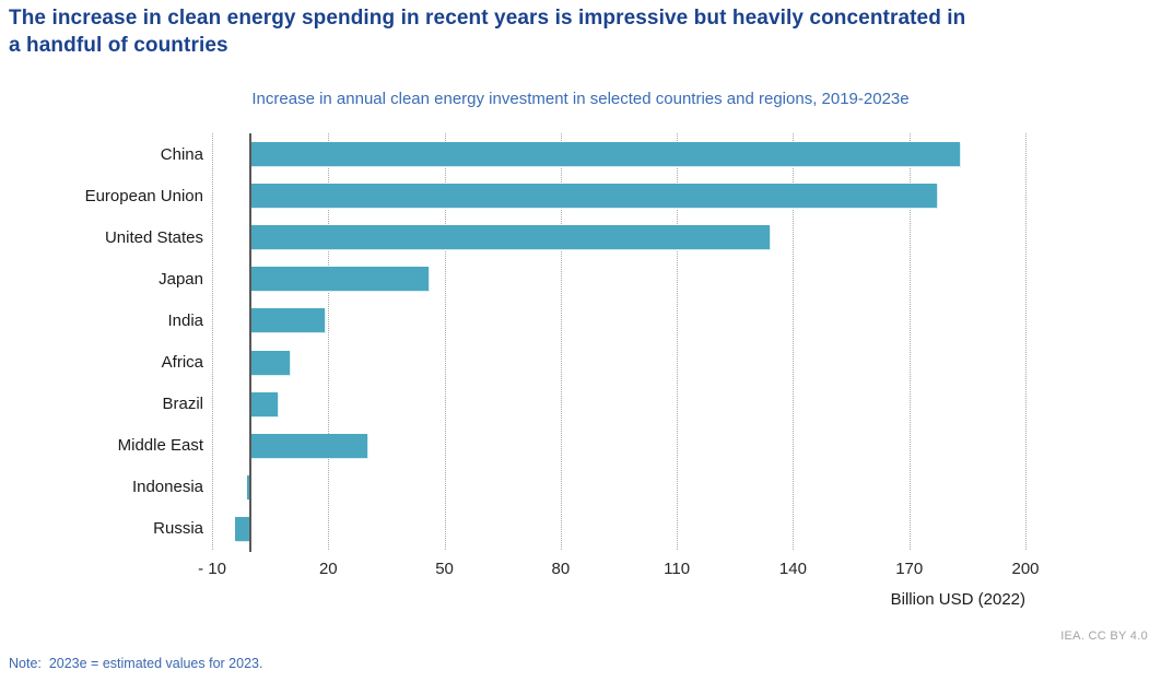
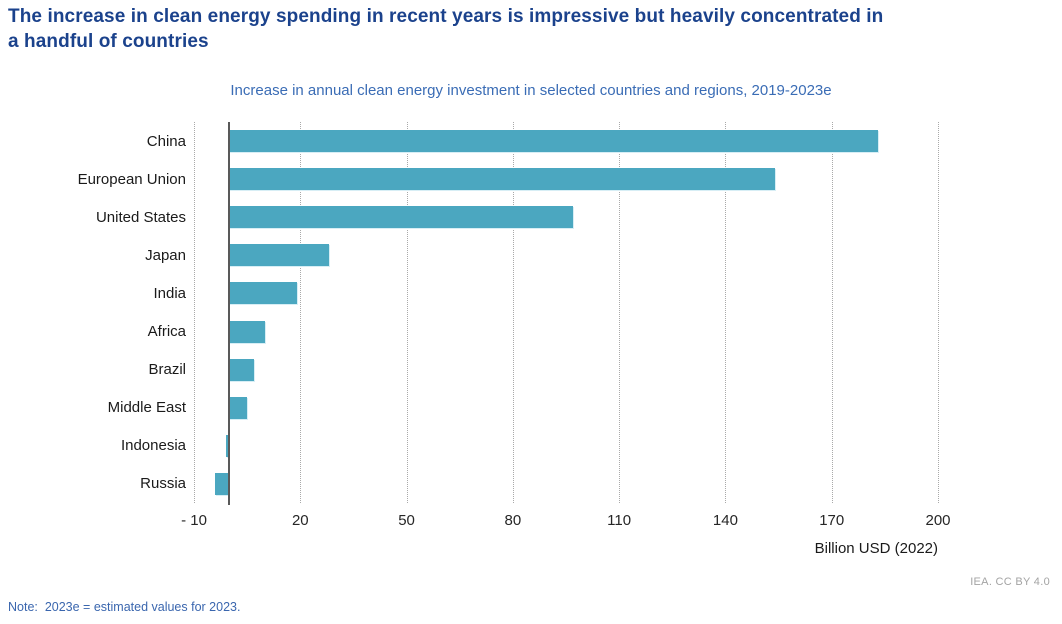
European Union: 177 -> 154
United States: 134 -> 97
Japan: 46 -> 28
Middle East: 30 -> 5
